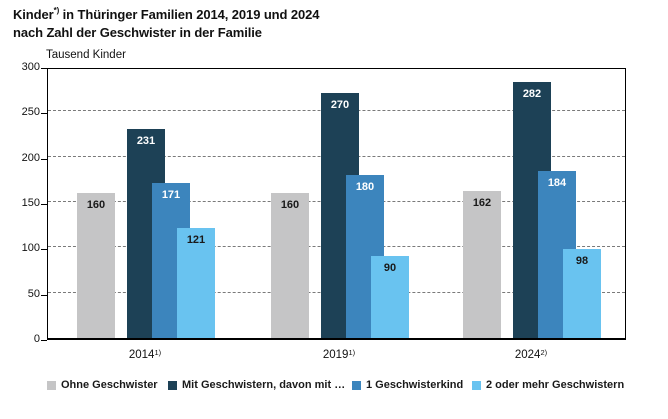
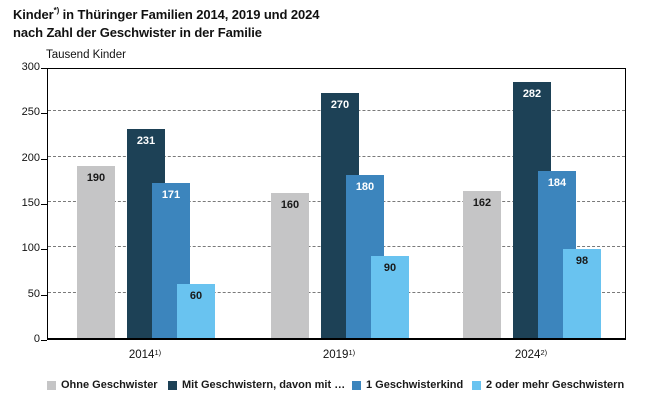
Ohne Geschwister/2014: 160 -> 190
2 oder mehr Geschwistern/2014: 121 -> 60
